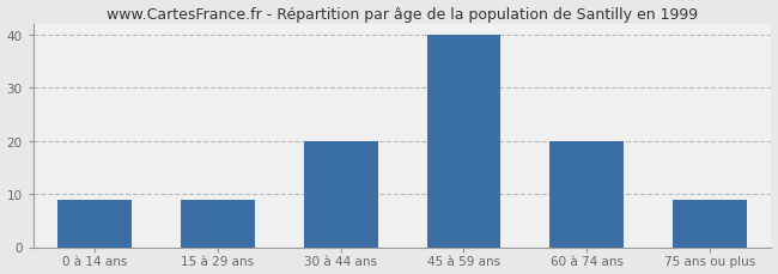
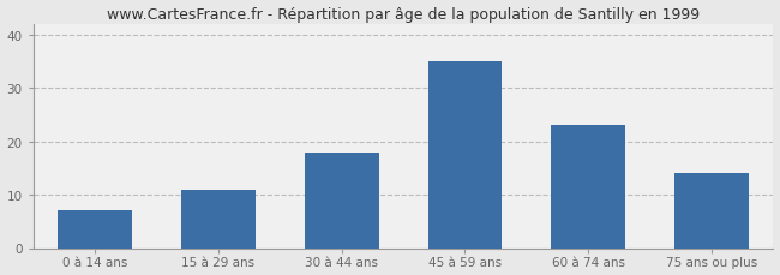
0 à 14 ans: 9 -> 7
15 à 29 ans: 9 -> 11
30 à 44 ans: 20 -> 18
45 à 59 ans: 40 -> 35
60 à 74 ans: 20 -> 23
75 ans ou plus: 9 -> 14
